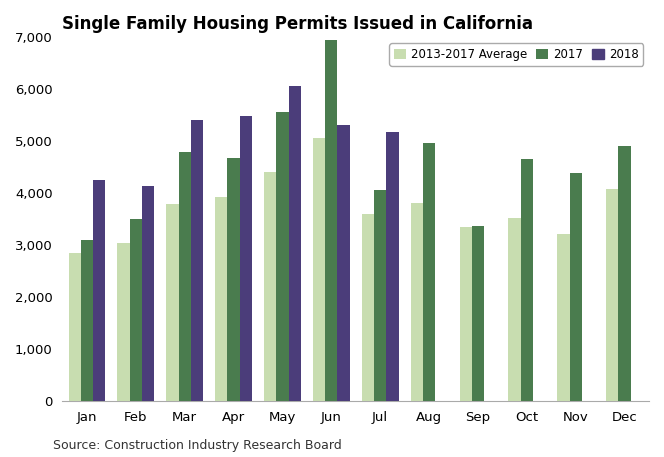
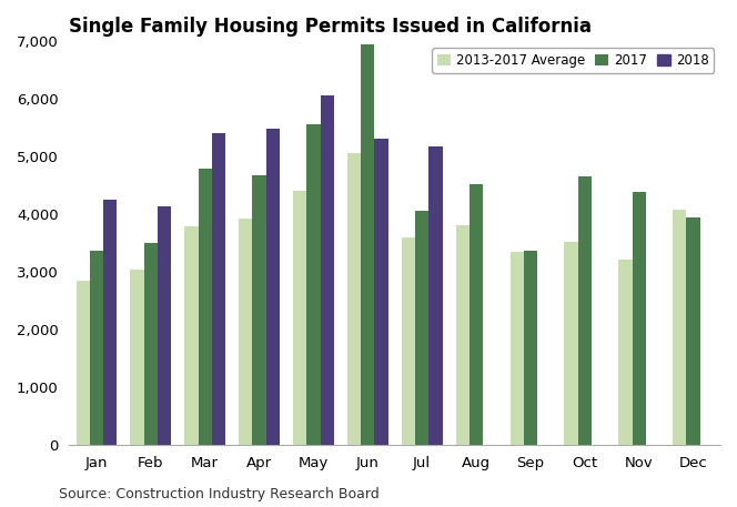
2017/Jan: 3,100 -> 3,360
2017/Aug: 4,970 -> 4,520
2017/Dec: 4,900 -> 3,940
